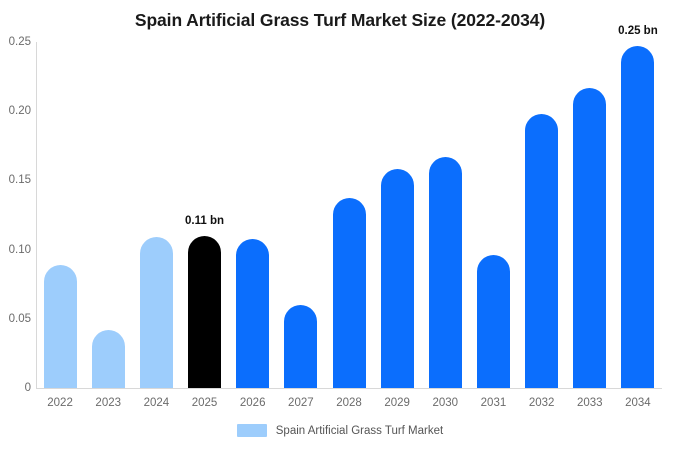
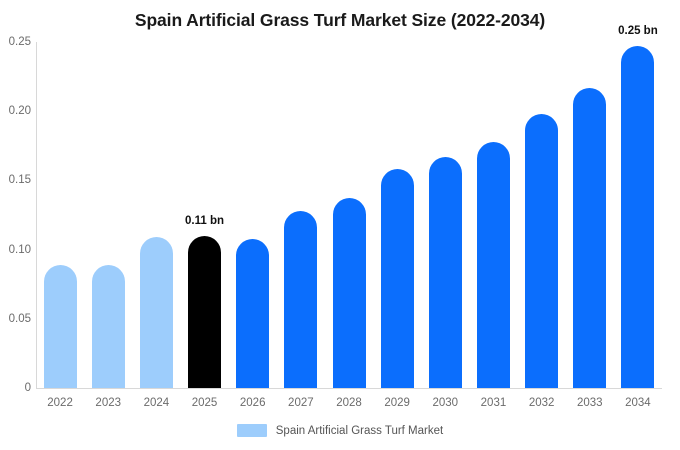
2023: 0.042 -> 0.089
2027: 0.060 -> 0.128
2031: 0.096 -> 0.178
